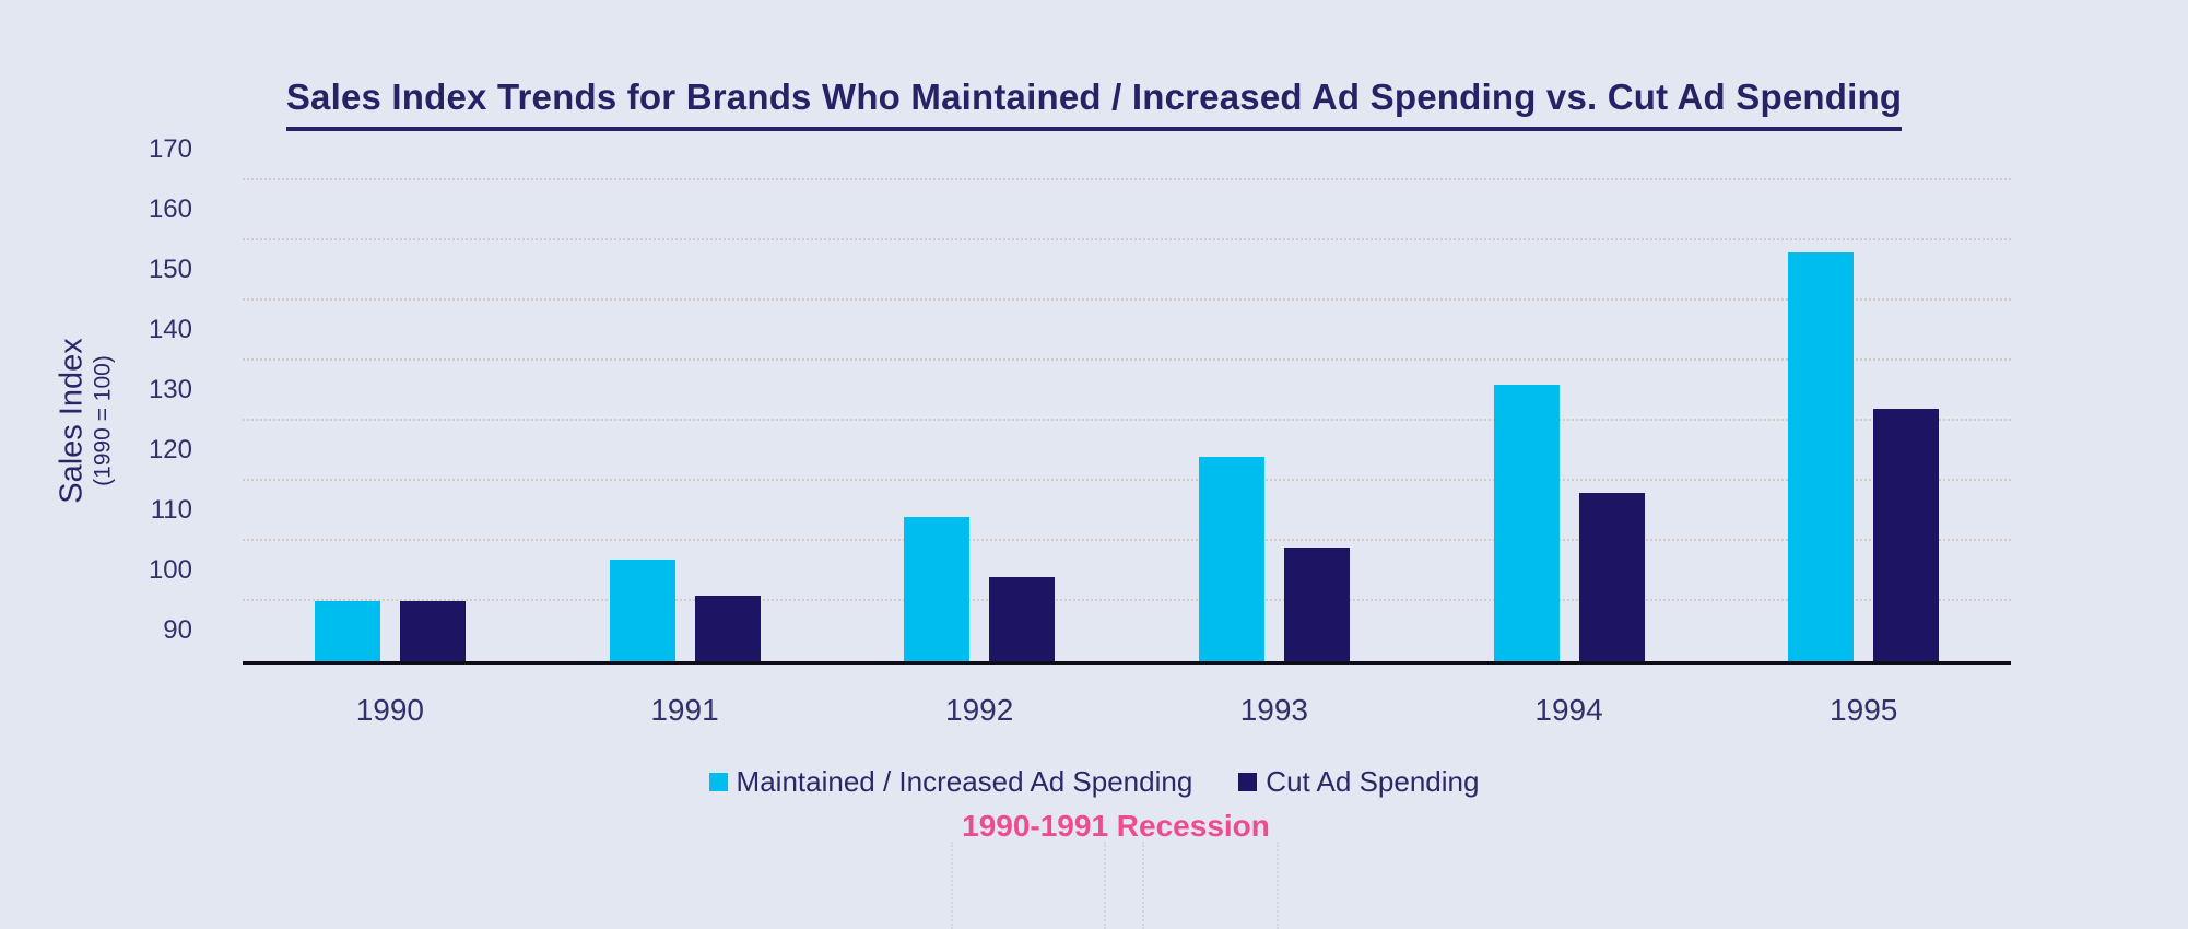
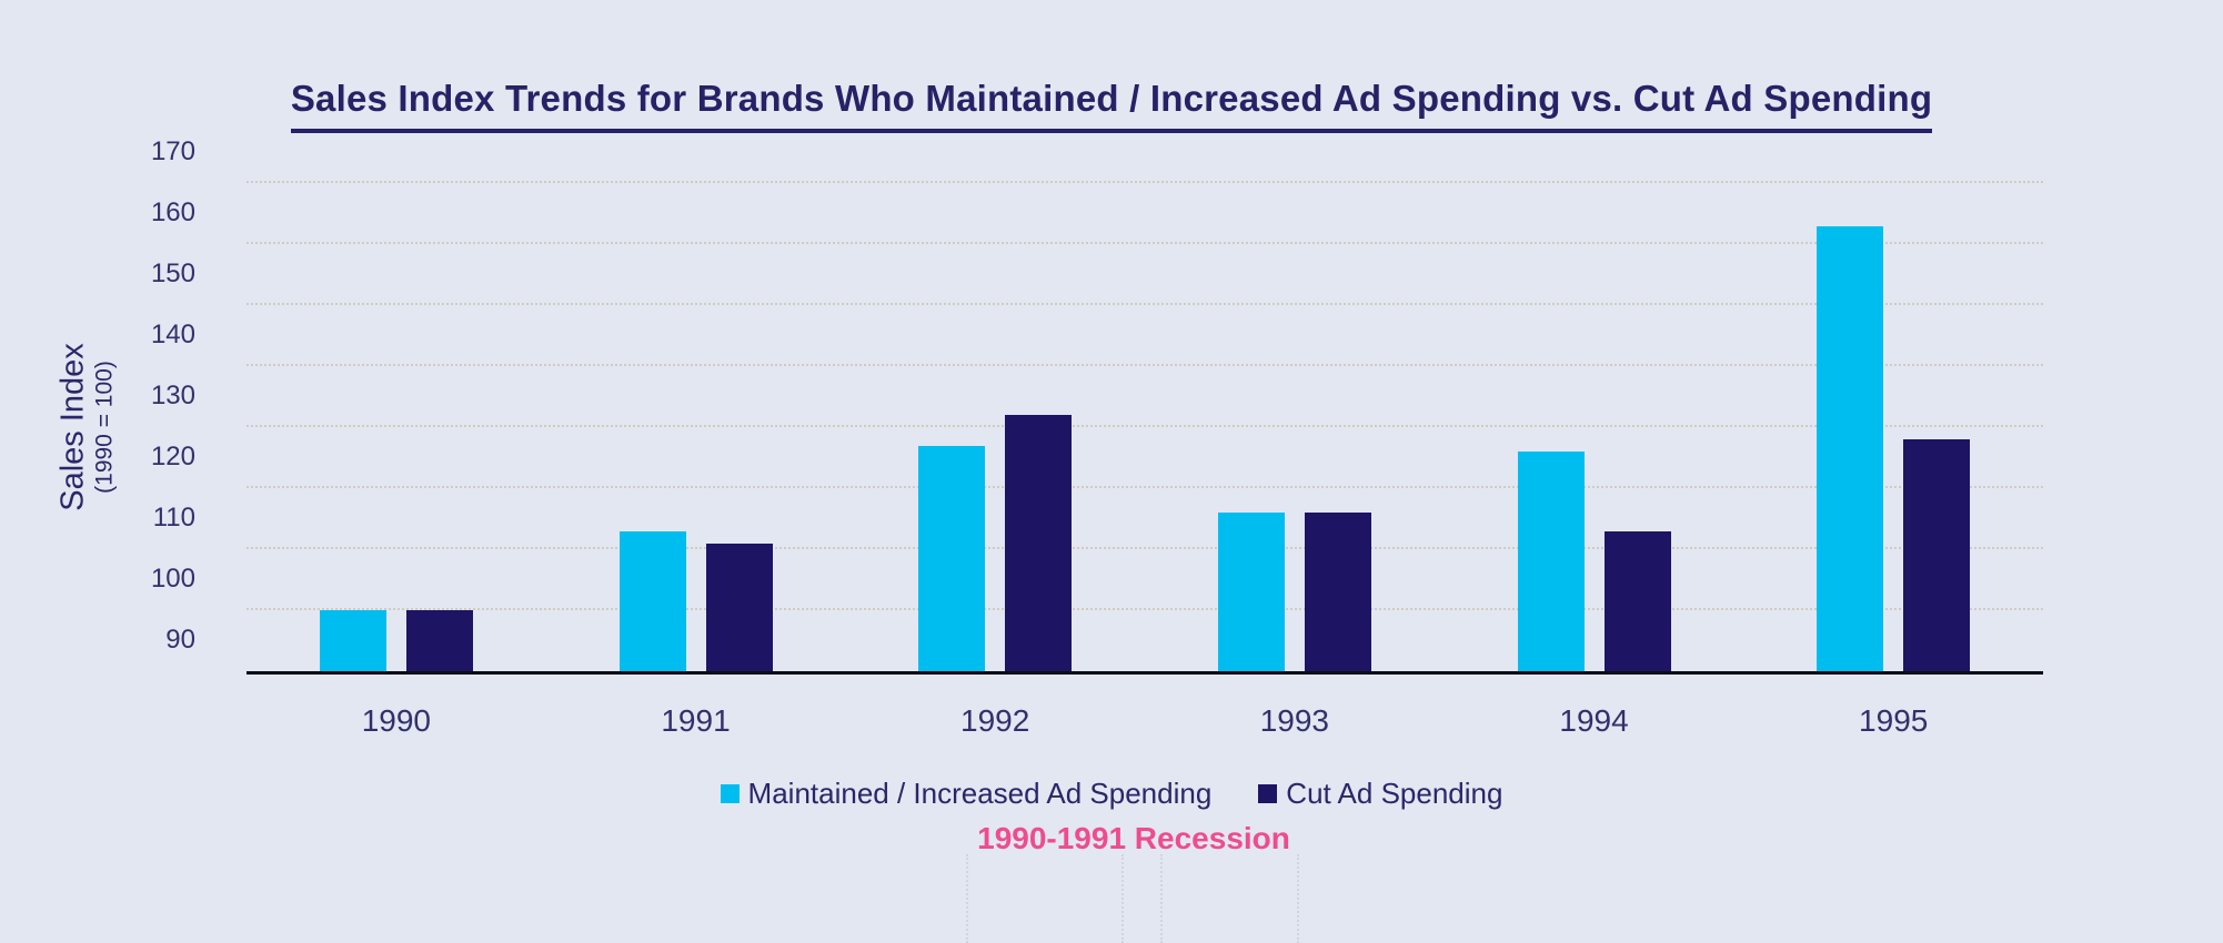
Maintained / Increased Ad Spending/1991: 107 -> 113
Cut Ad Spending/1991: 101 -> 111
Maintained / Increased Ad Spending/1992: 114 -> 127
Cut Ad Spending/1992: 104 -> 132
Maintained / Increased Ad Spending/1993: 124 -> 116
Cut Ad Spending/1993: 109 -> 116
Maintained / Increased Ad Spending/1994: 136 -> 126
Cut Ad Spending/1994: 118 -> 113
Maintained / Increased Ad Spending/1995: 158 -> 163
Cut Ad Spending/1995: 132 -> 128
